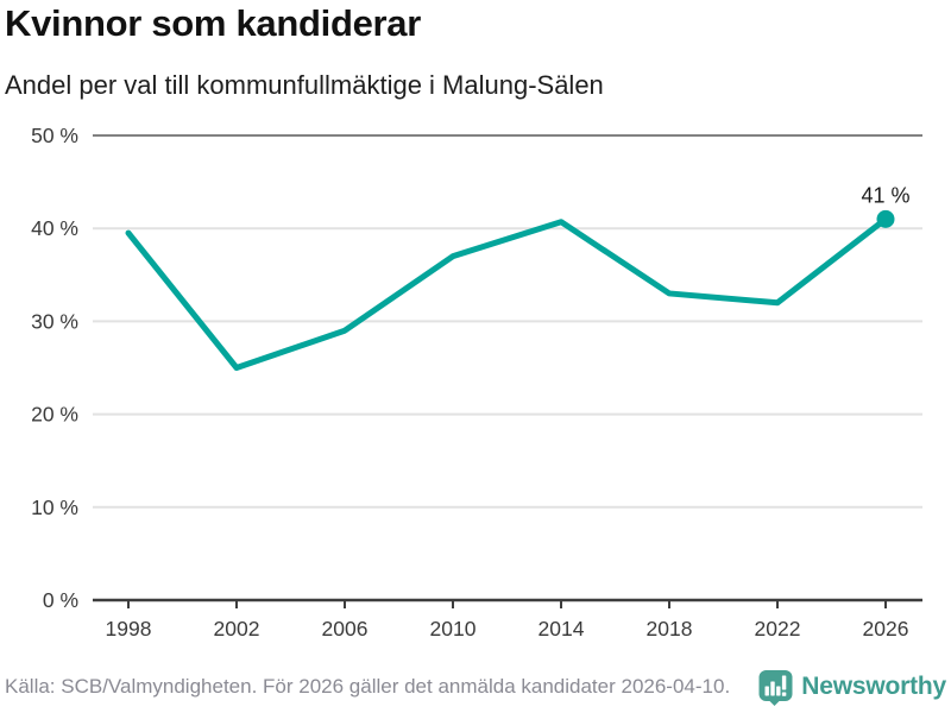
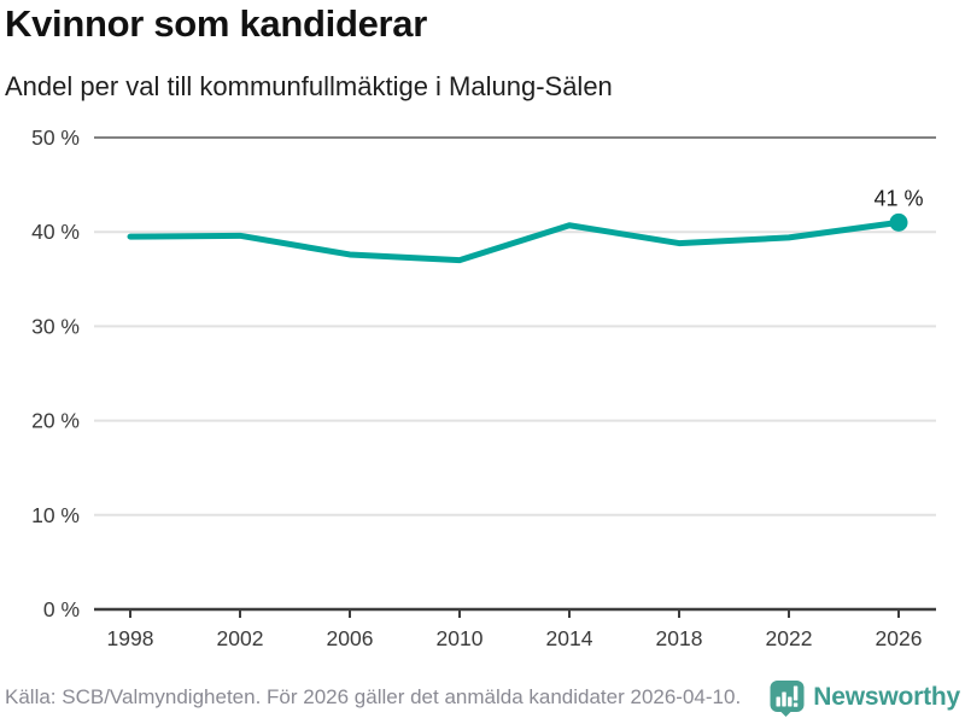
2002: 25% -> 40%
2006: 29% -> 38%
2018: 33% -> 39%
2022: 32% -> 39%
